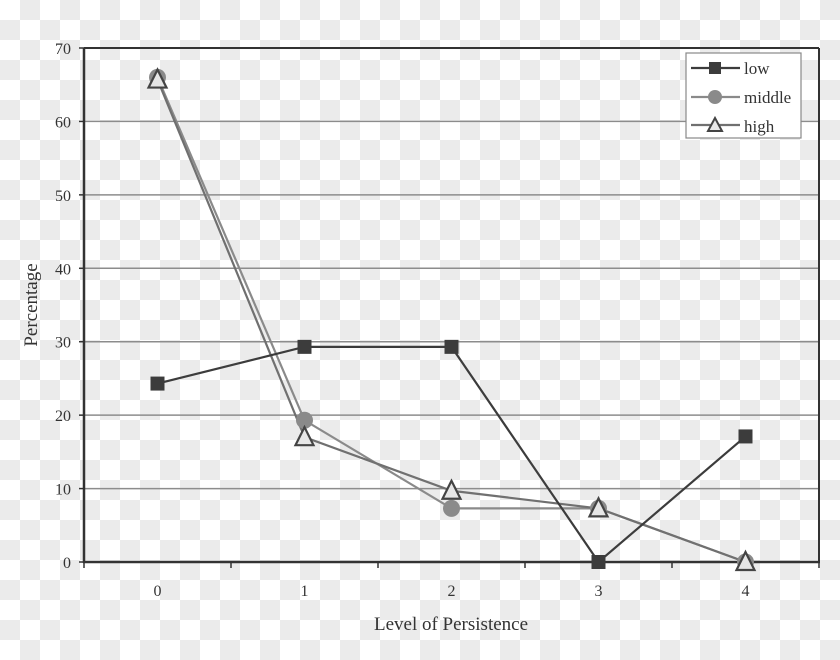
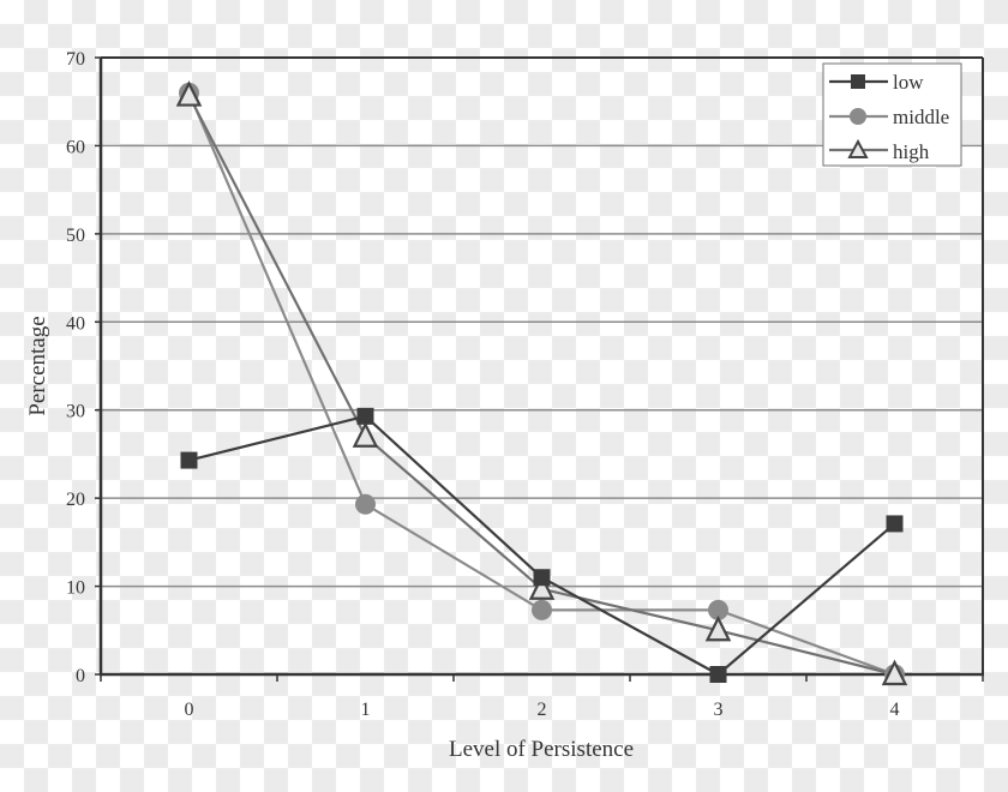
high/1: 17 -> 27
low/2: 29 -> 11
high/3: 7 -> 5
